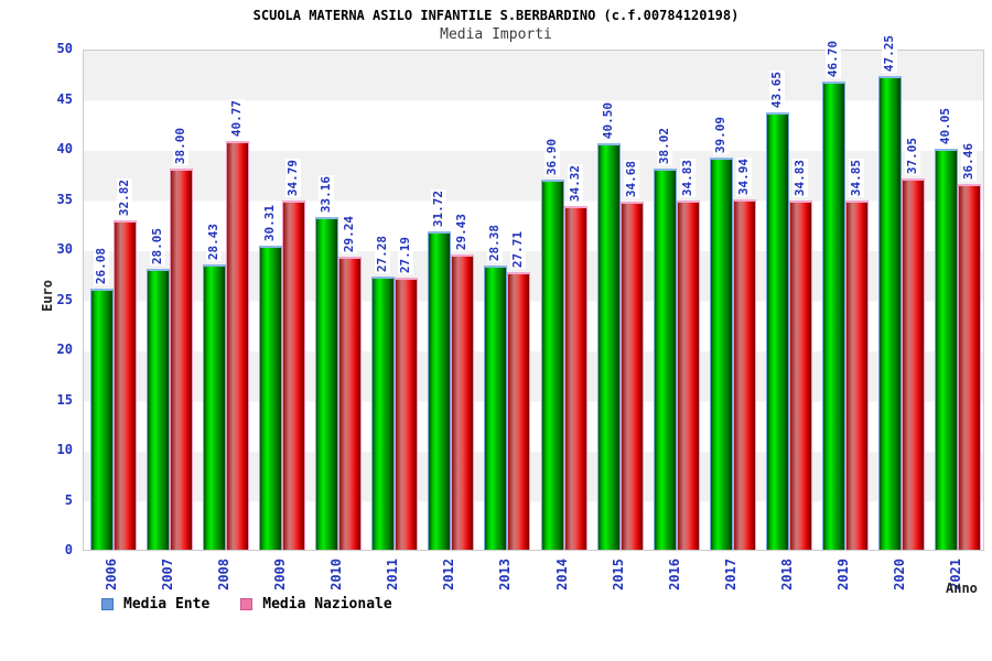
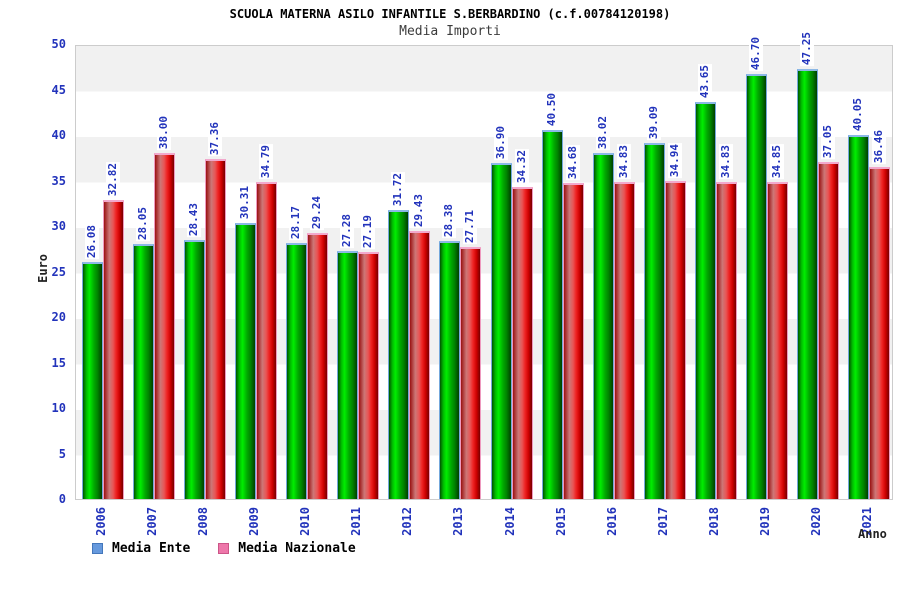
Media Nazionale/2008: 40.77 -> 37.36
Media Ente/2010: 33.16 -> 28.17
